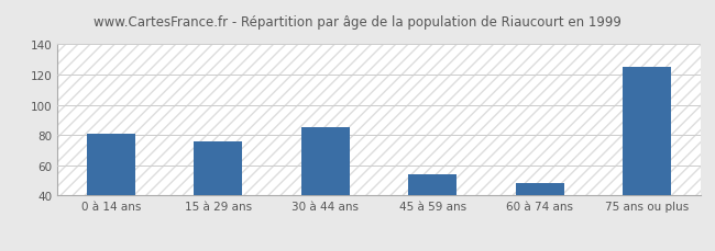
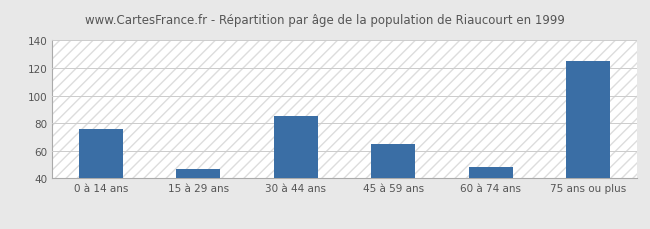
0 à 14 ans: 81 -> 76
15 à 29 ans: 76 -> 47
45 à 59 ans: 54 -> 65
